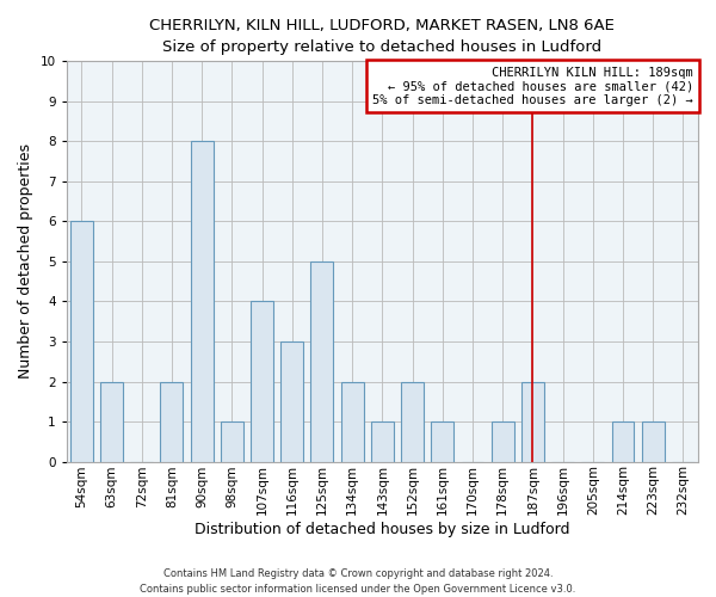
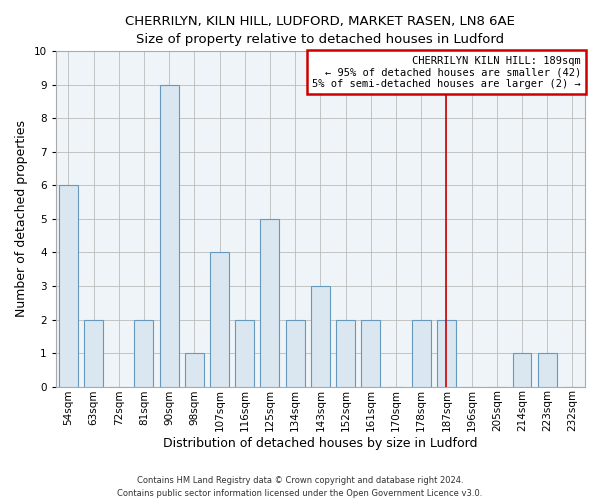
90sqm: 8 -> 9
116sqm: 3 -> 2
143sqm: 1 -> 3
161sqm: 1 -> 2
178sqm: 1 -> 2
